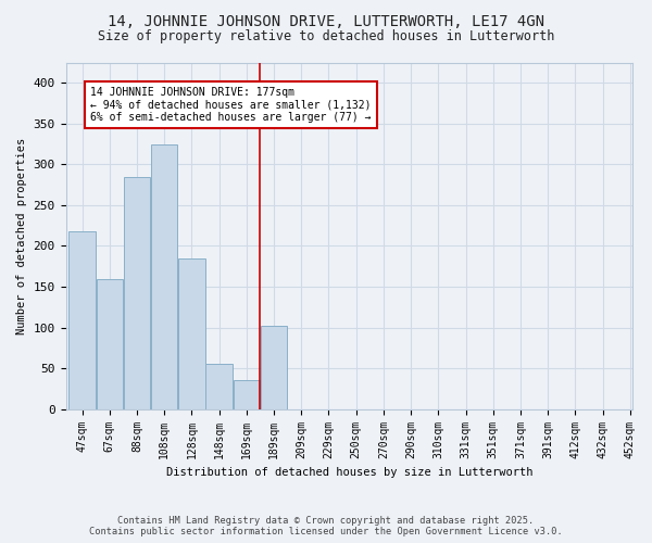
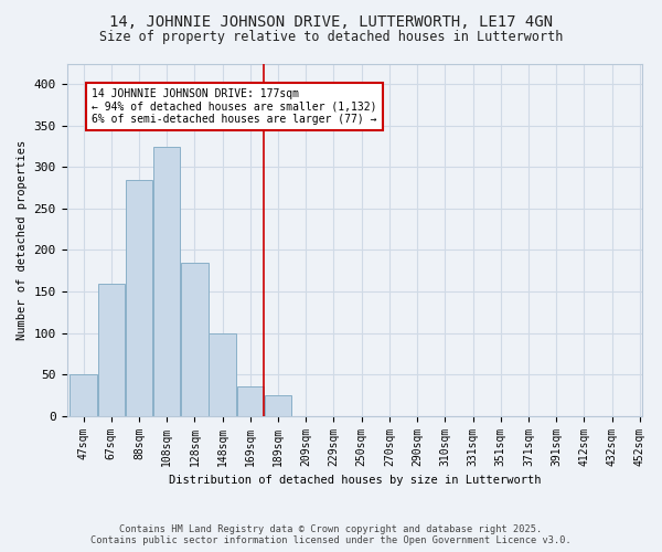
47sqm: 218 -> 50
148sqm: 56 -> 100
189sqm: 102 -> 25
